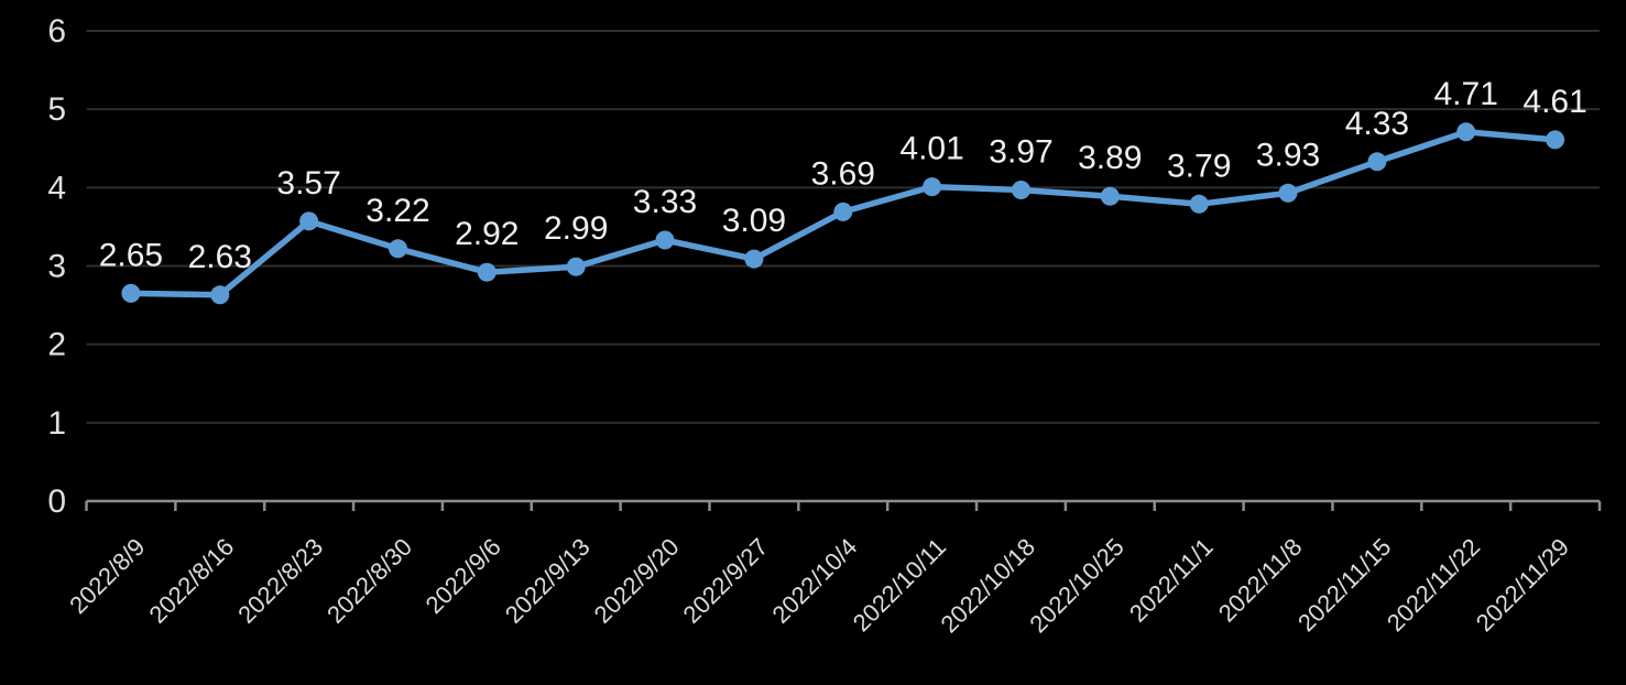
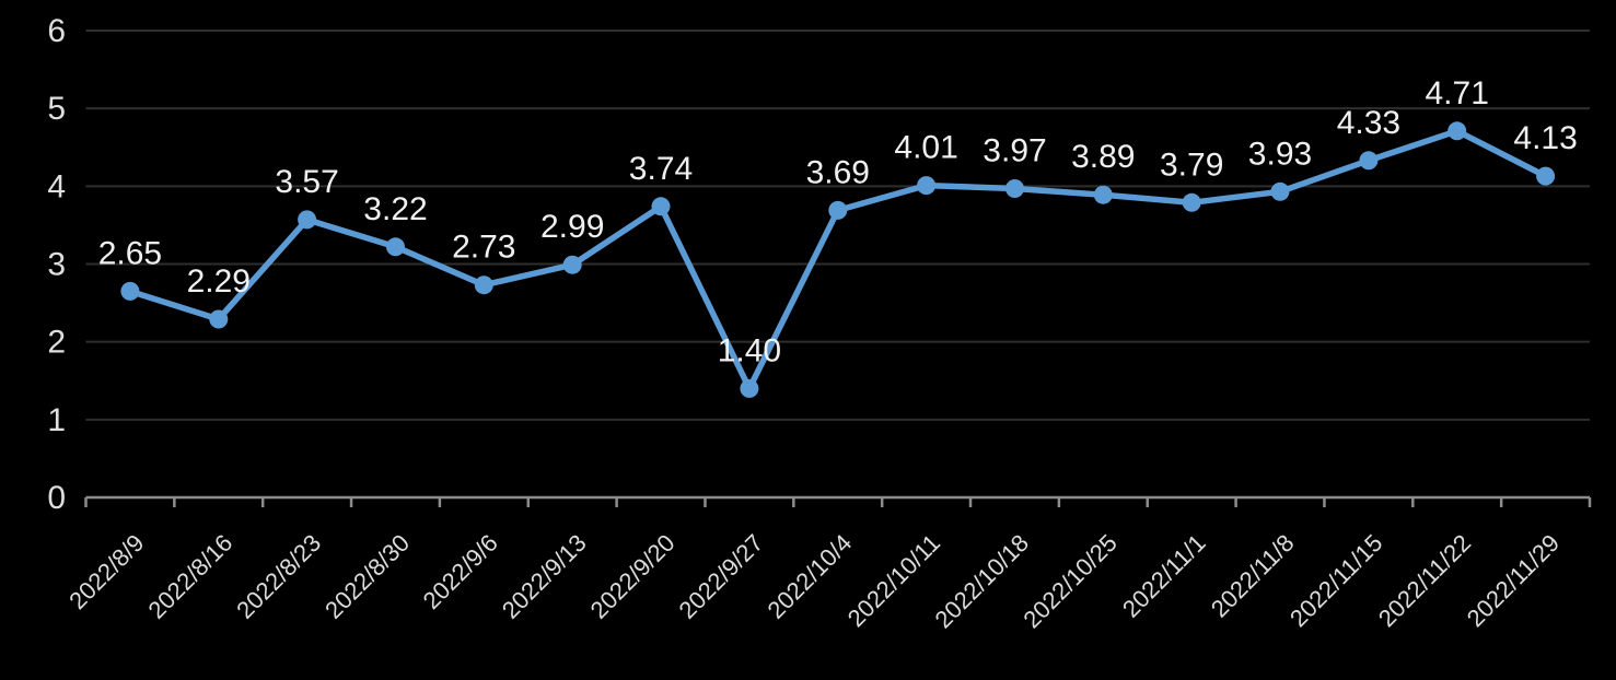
2022/8/16: 2.63 -> 2.29
2022/9/6: 2.92 -> 2.73
2022/9/20: 3.33 -> 3.74
2022/9/27: 3.09 -> 1.40
2022/11/29: 4.61 -> 4.13
